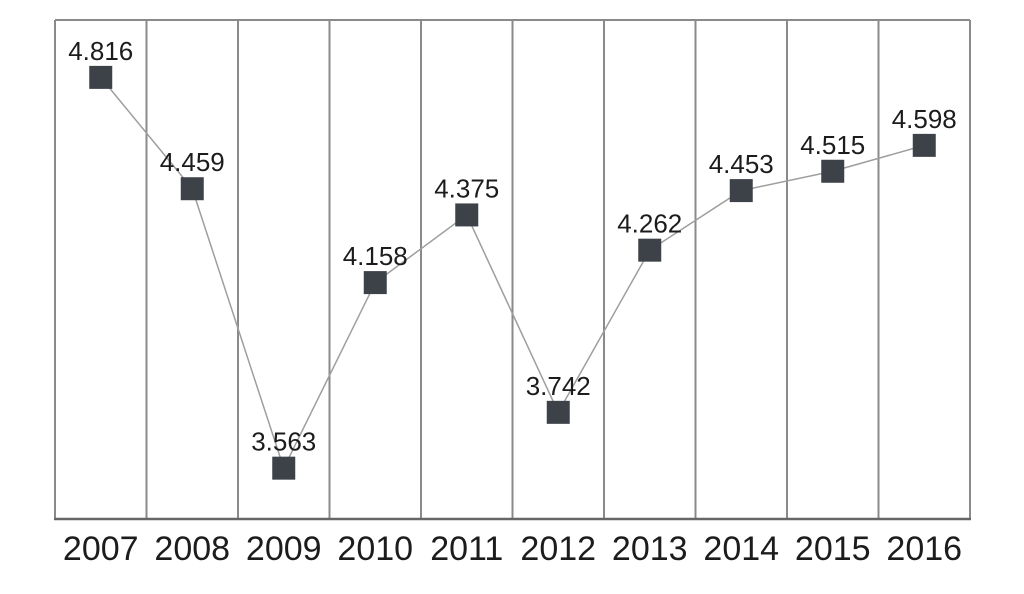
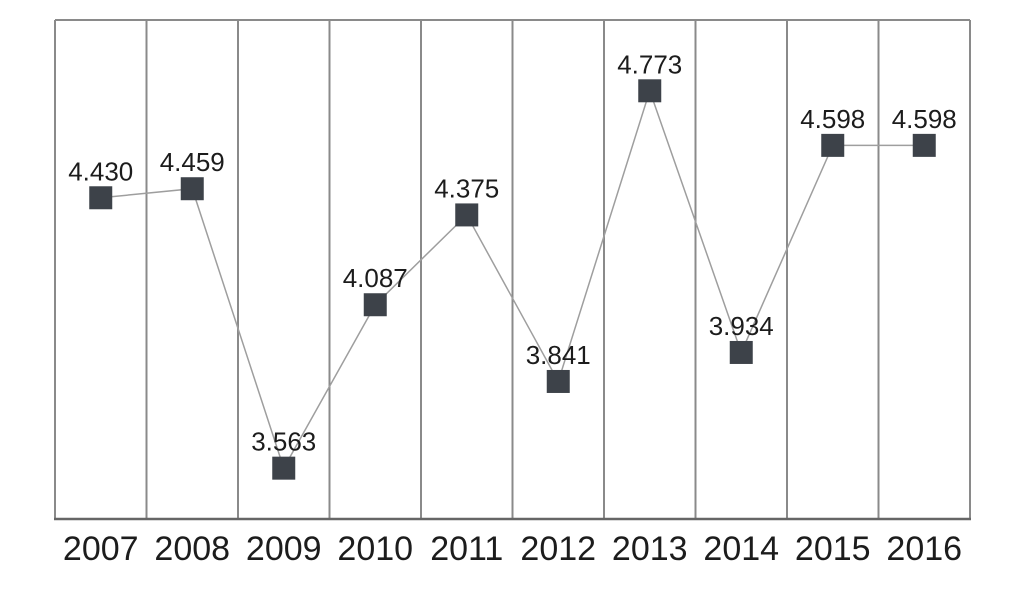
2007: 4.816 -> 4.430
2010: 4.158 -> 4.087
2012: 3.742 -> 3.841
2013: 4.262 -> 4.773
2014: 4.453 -> 3.934
2015: 4.515 -> 4.598
